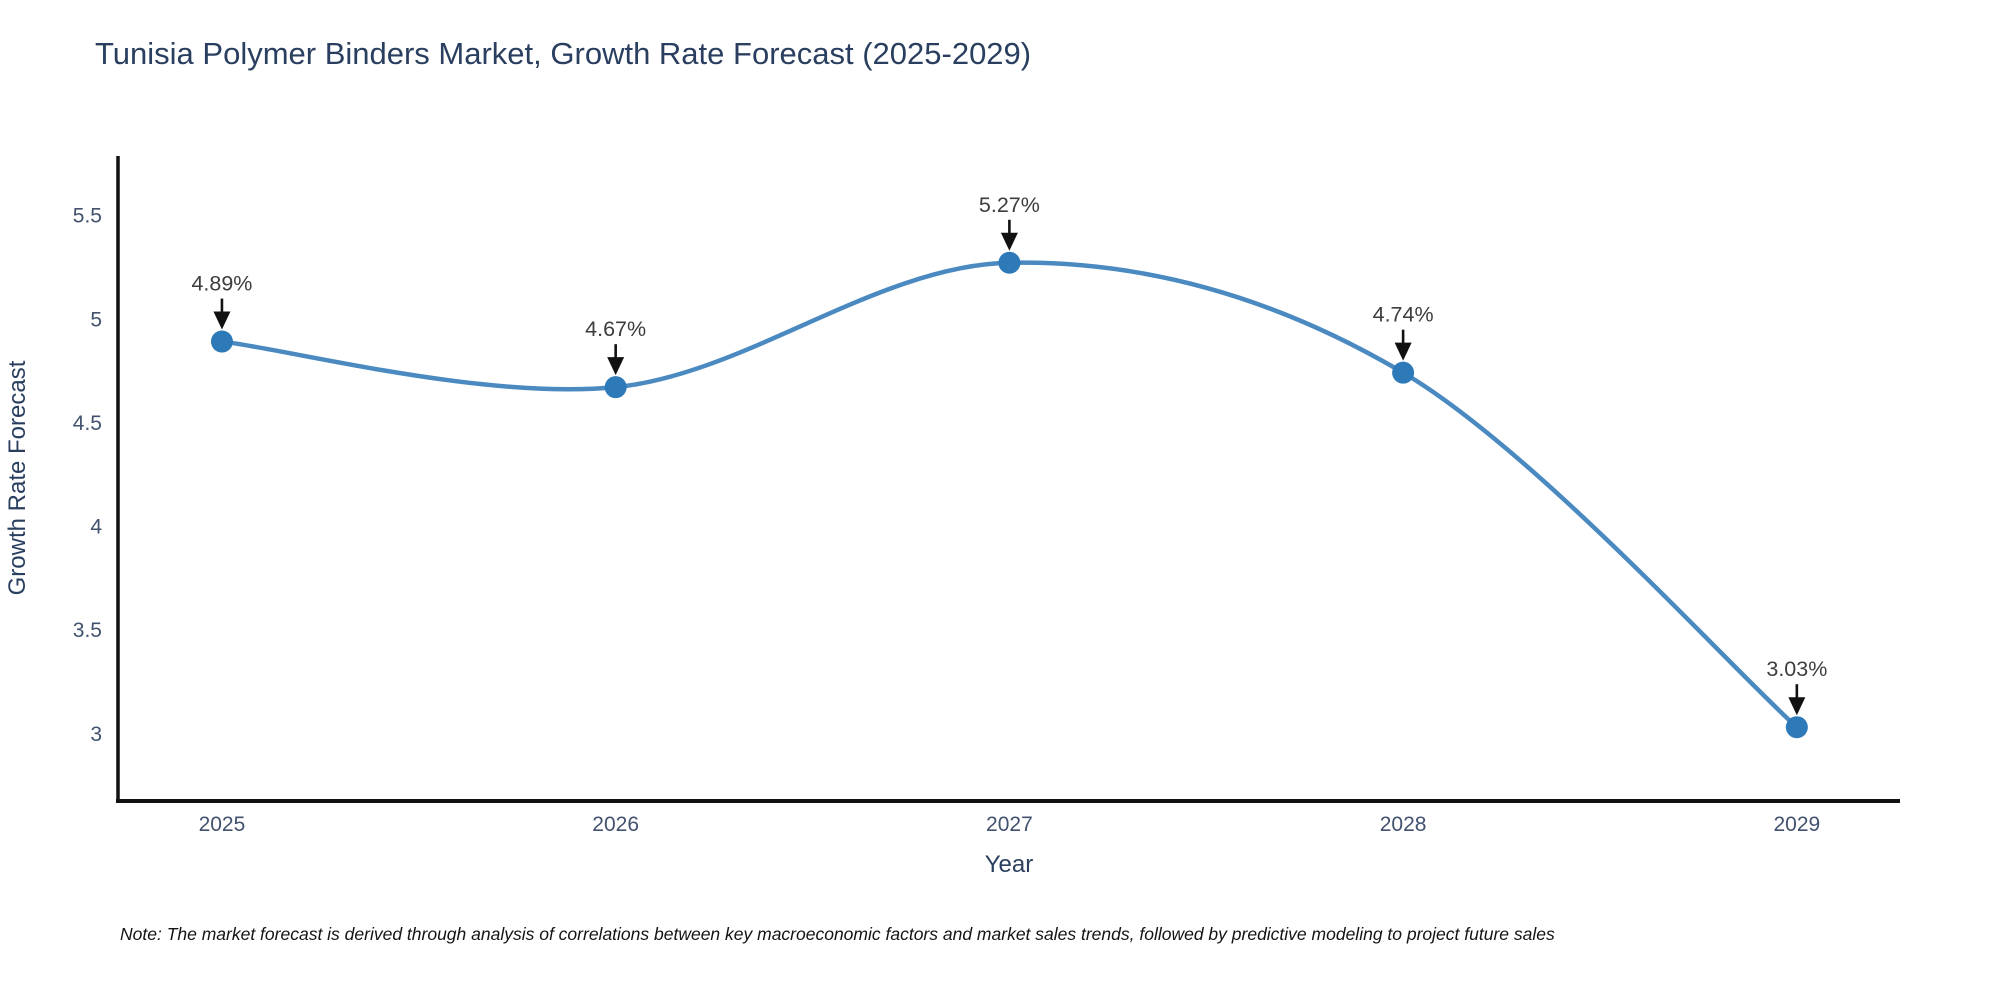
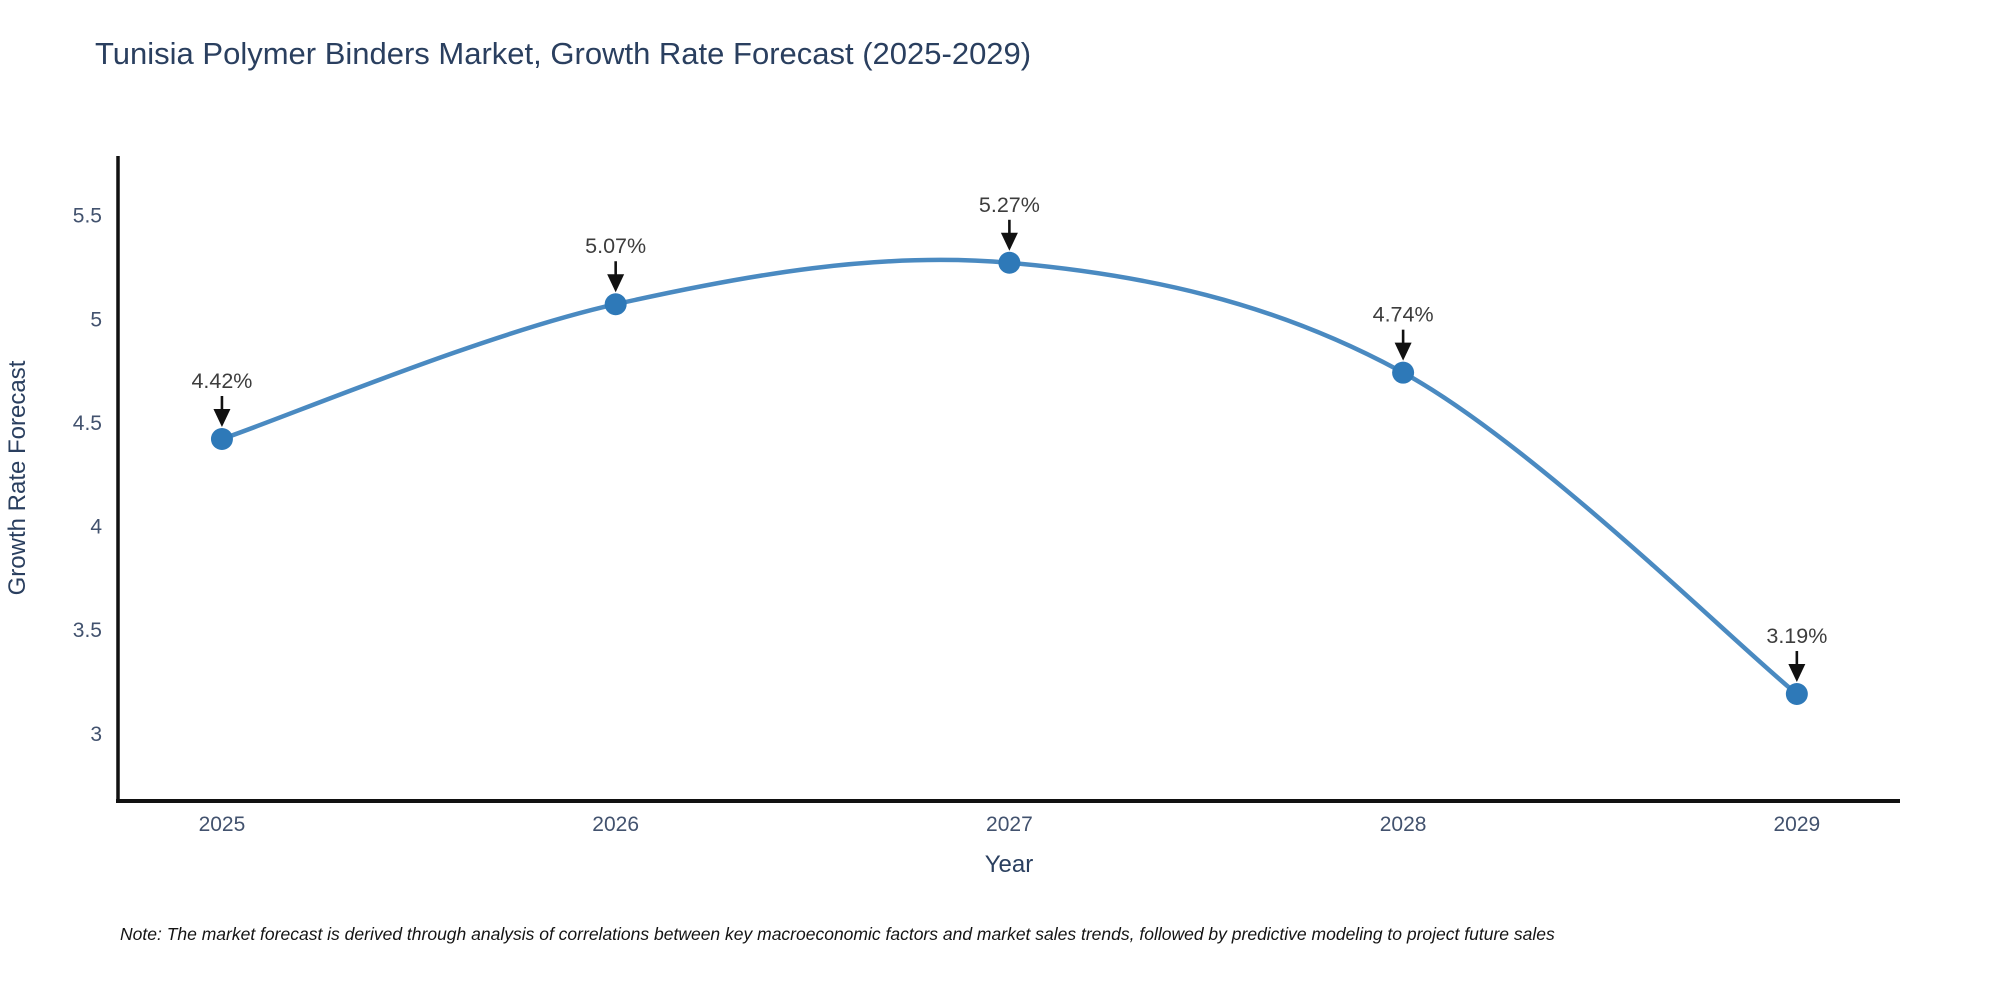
2025: 4.89% -> 4.42%
2026: 4.67% -> 5.07%
2029: 3.03% -> 3.19%
